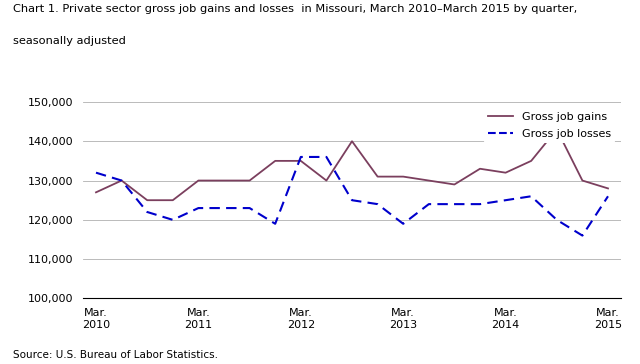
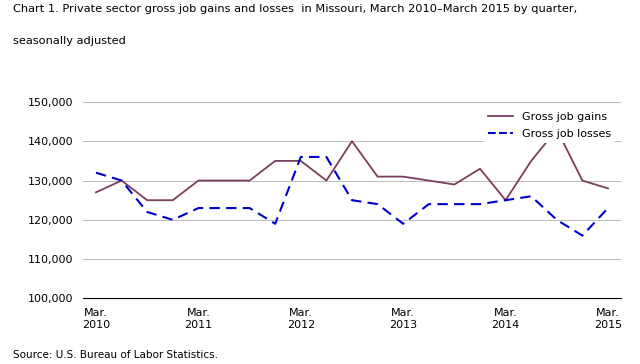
Gross job gains/Mar. 2014: 132,000 -> 125,000
Gross job losses/Mar. 2015: 126,000 -> 123,000
